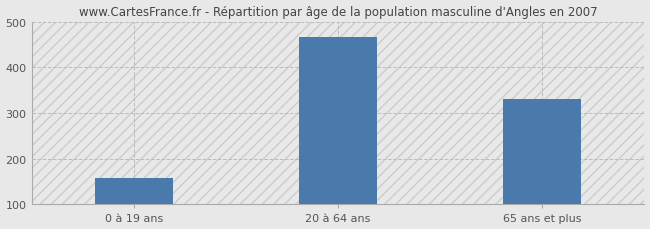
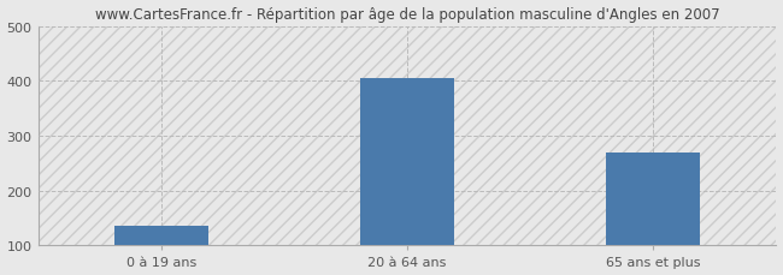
0 à 19 ans: 158 -> 135
20 à 64 ans: 466 -> 405
65 ans et plus: 330 -> 270
